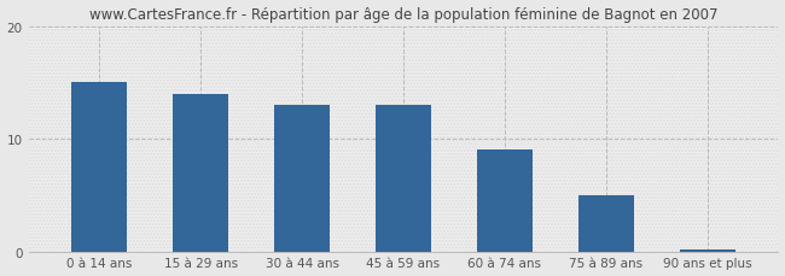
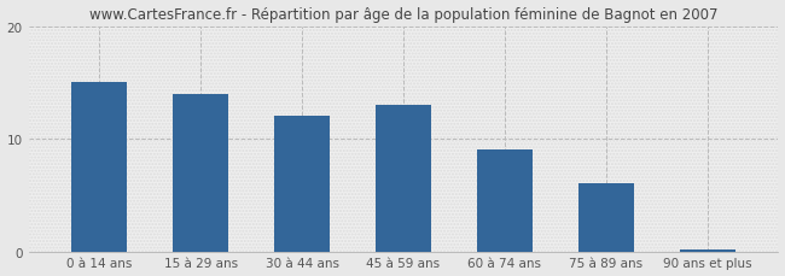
30 à 44 ans: 13.0 -> 12.0
75 à 89 ans: 5.0 -> 6.0
